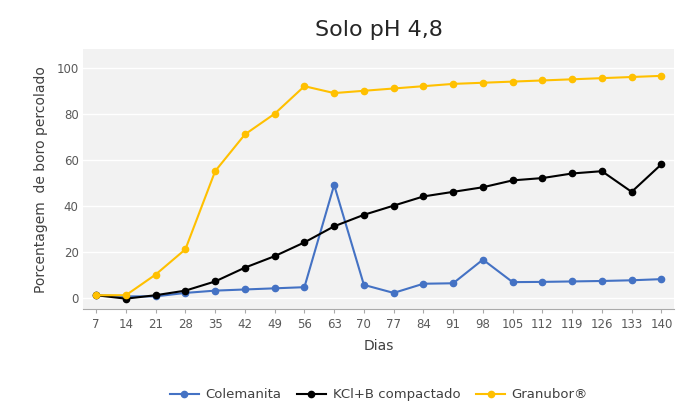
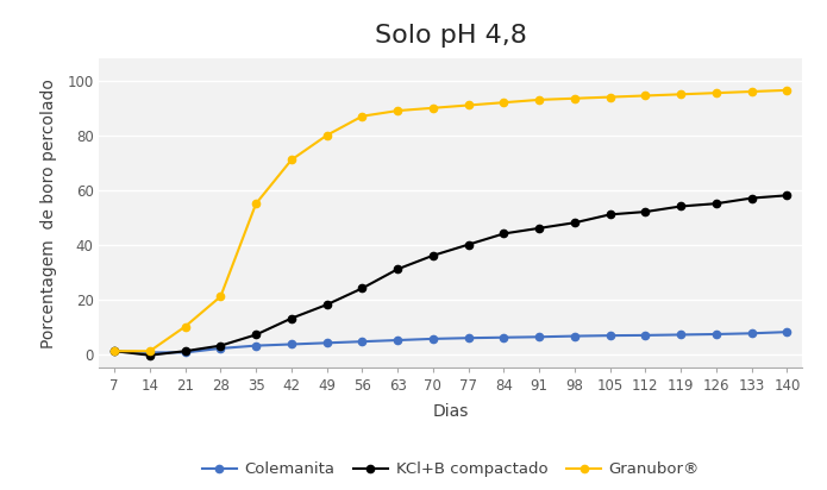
Granubor®/56: 92.0 -> 87.0
Colemanita/63: 49.0 -> 5.0
Colemanita/77: 2.0 -> 5.8
Colemanita/98: 16.5 -> 6.5
KCl+B compactado/133: 46.0 -> 57.0
